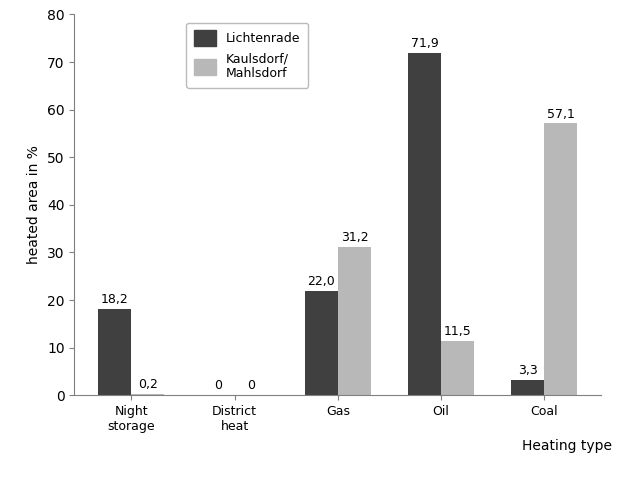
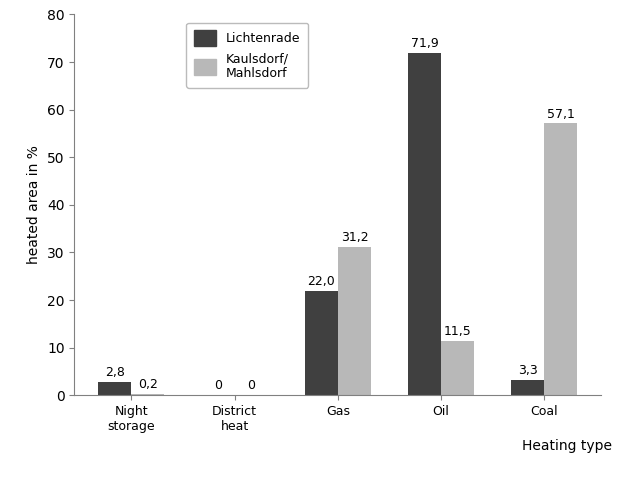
Lichtenrade/Night storage: 18,2 -> 2,8
